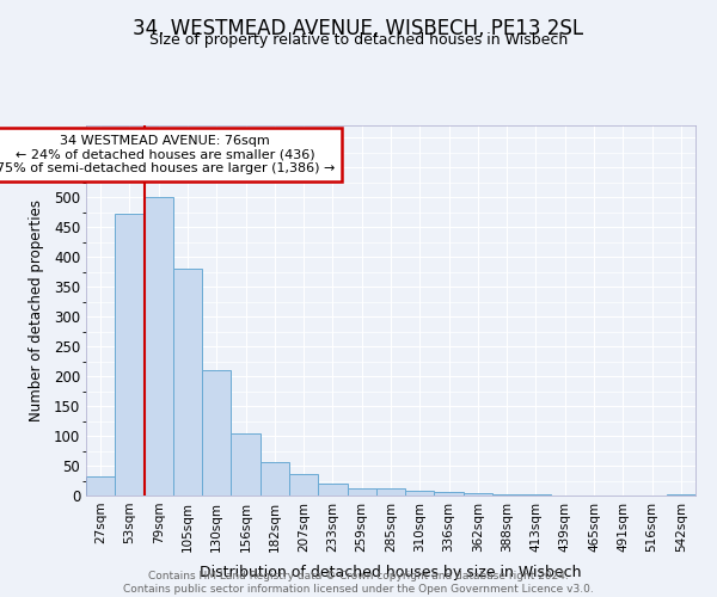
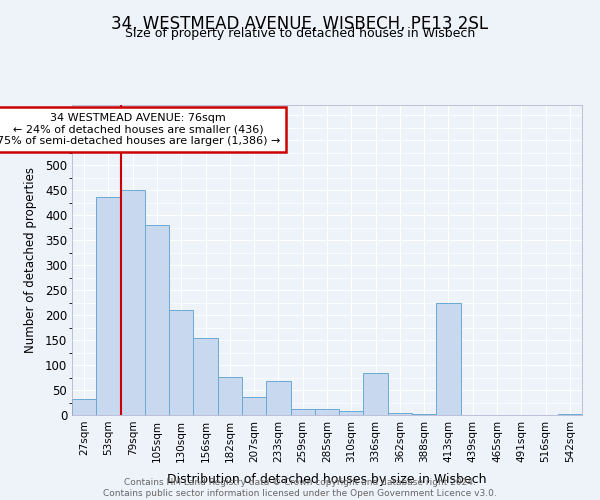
53sqm: 472 -> 436
79sqm: 500 -> 450
156sqm: 105 -> 154
182sqm: 57 -> 76
233sqm: 21 -> 68
336sqm: 7 -> 84
413sqm: 2 -> 224
